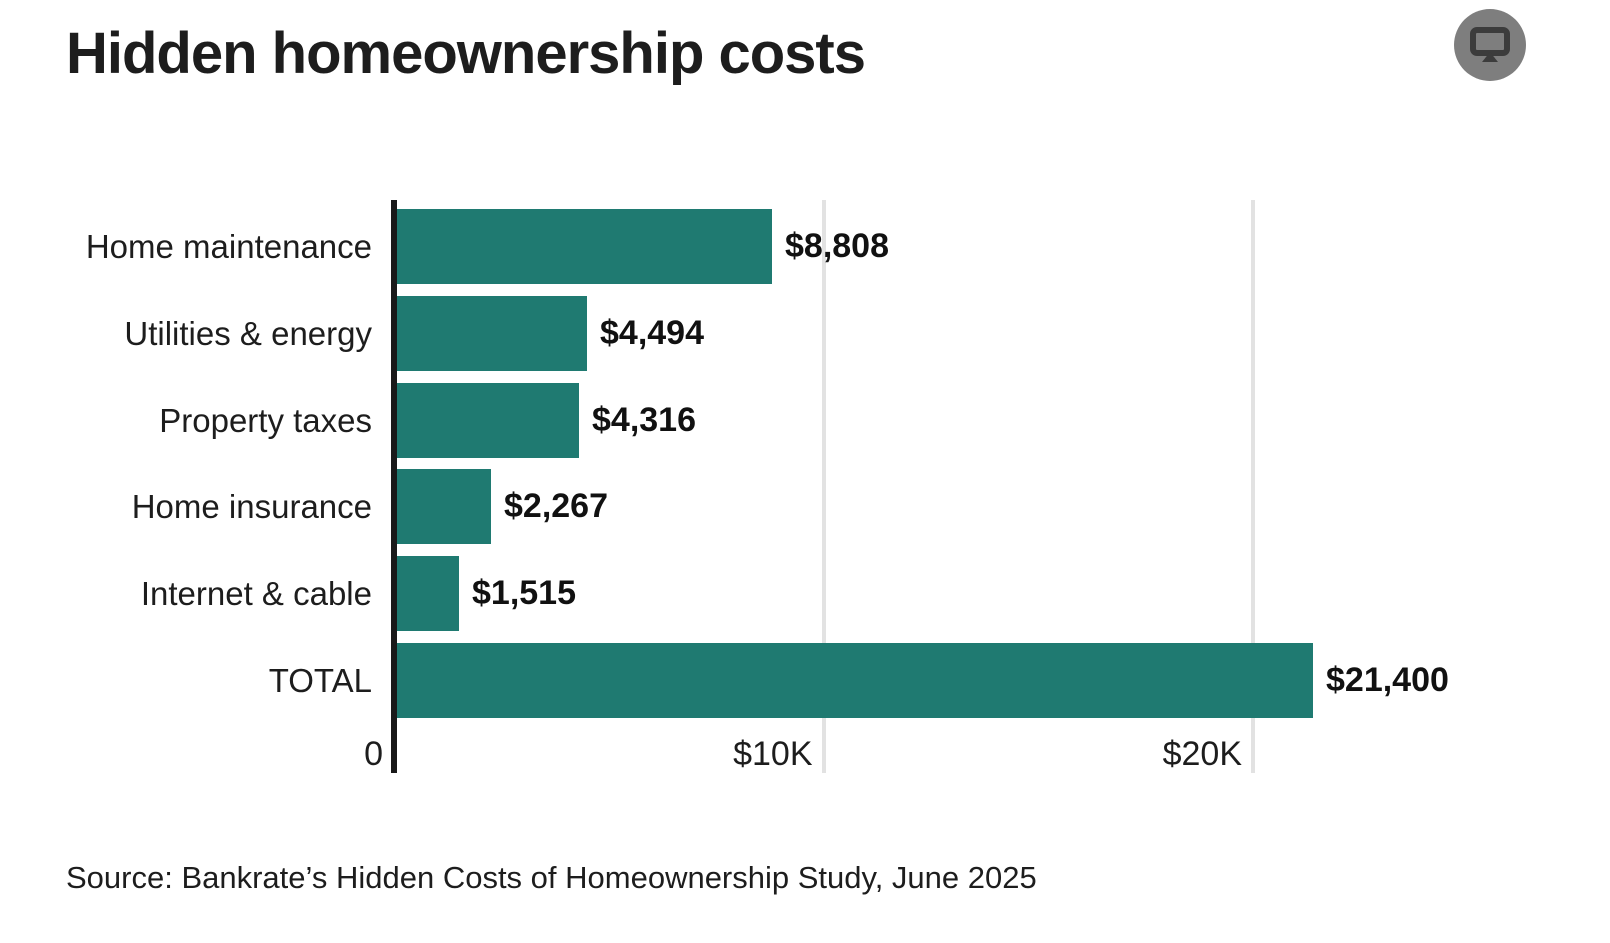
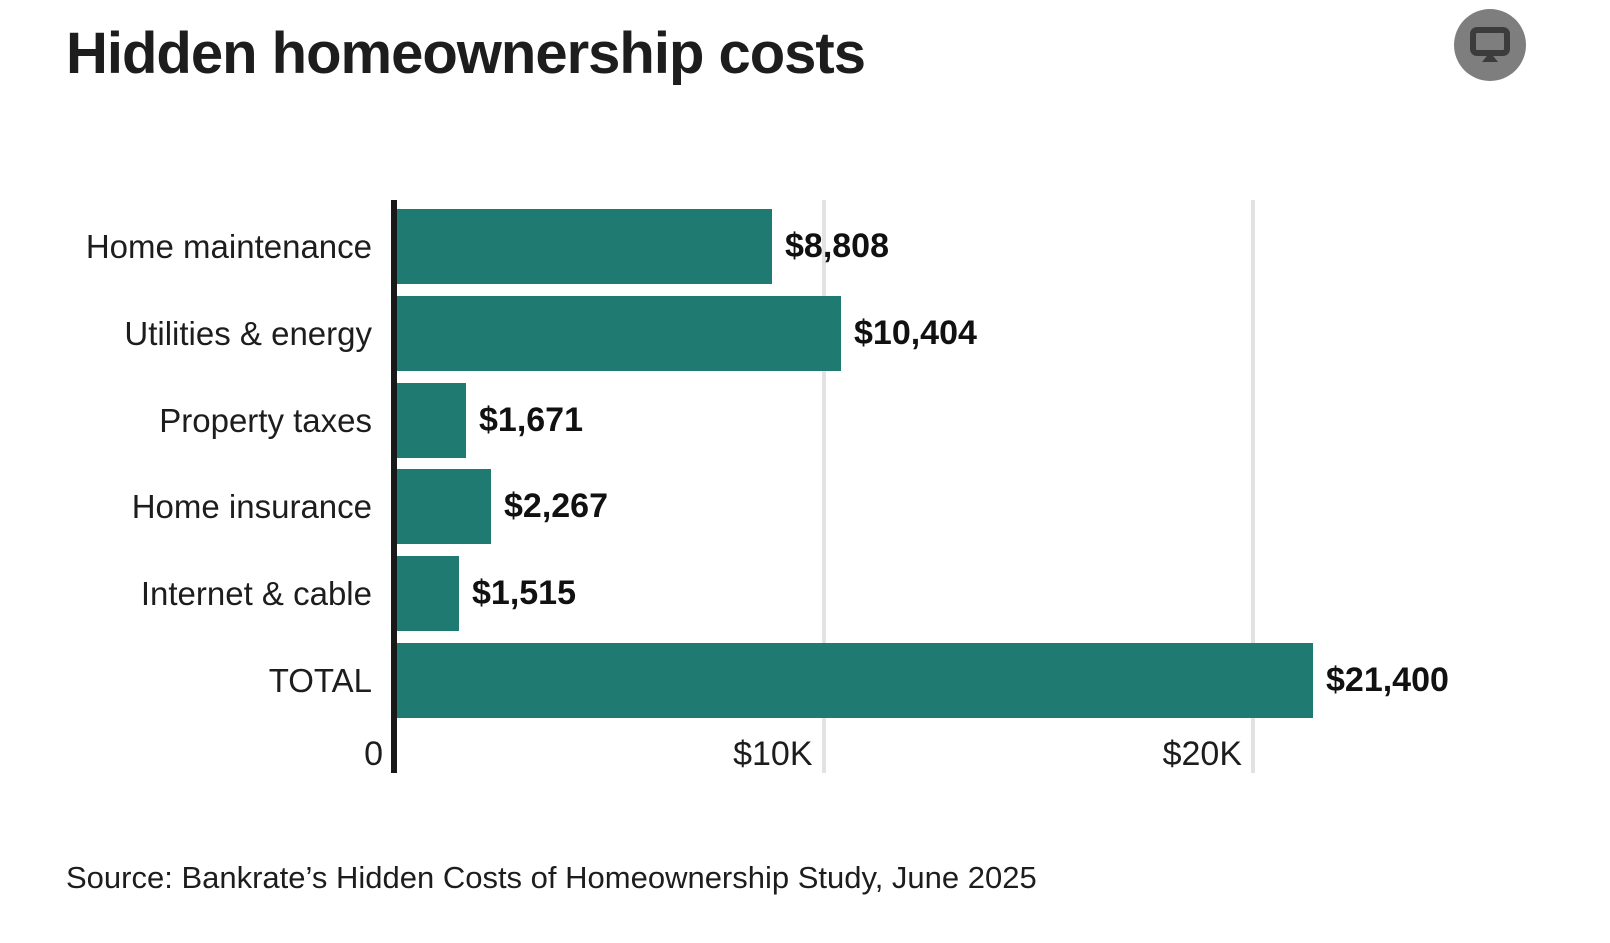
Utilities & energy: $4,494 -> $10,404
Property taxes: $4,316 -> $1,671
